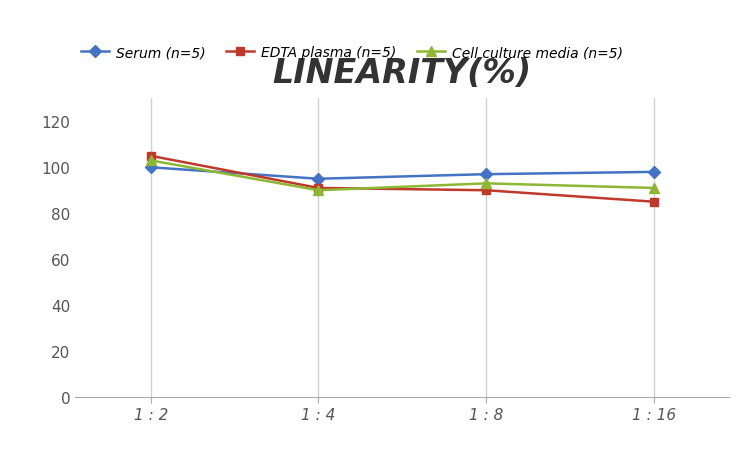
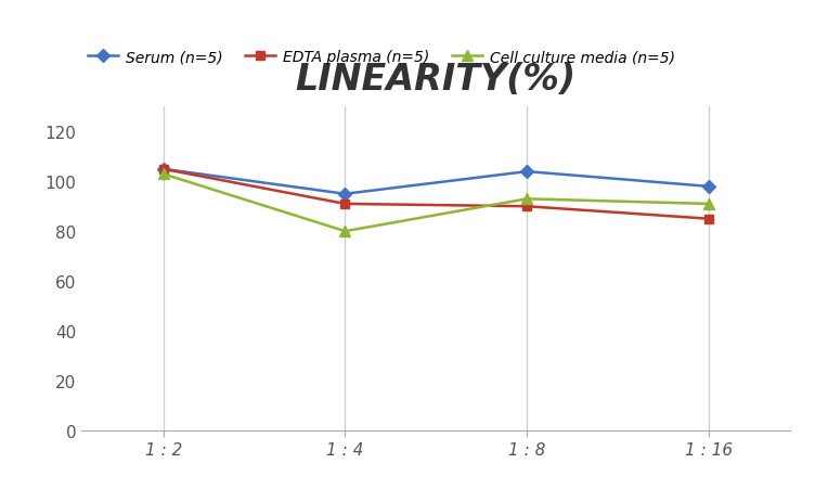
Serum (n=5)/1 : 2: 100 -> 105
Cell culture media (n=5)/1 : 4: 90 -> 80
Serum (n=5)/1 : 8: 97 -> 104
